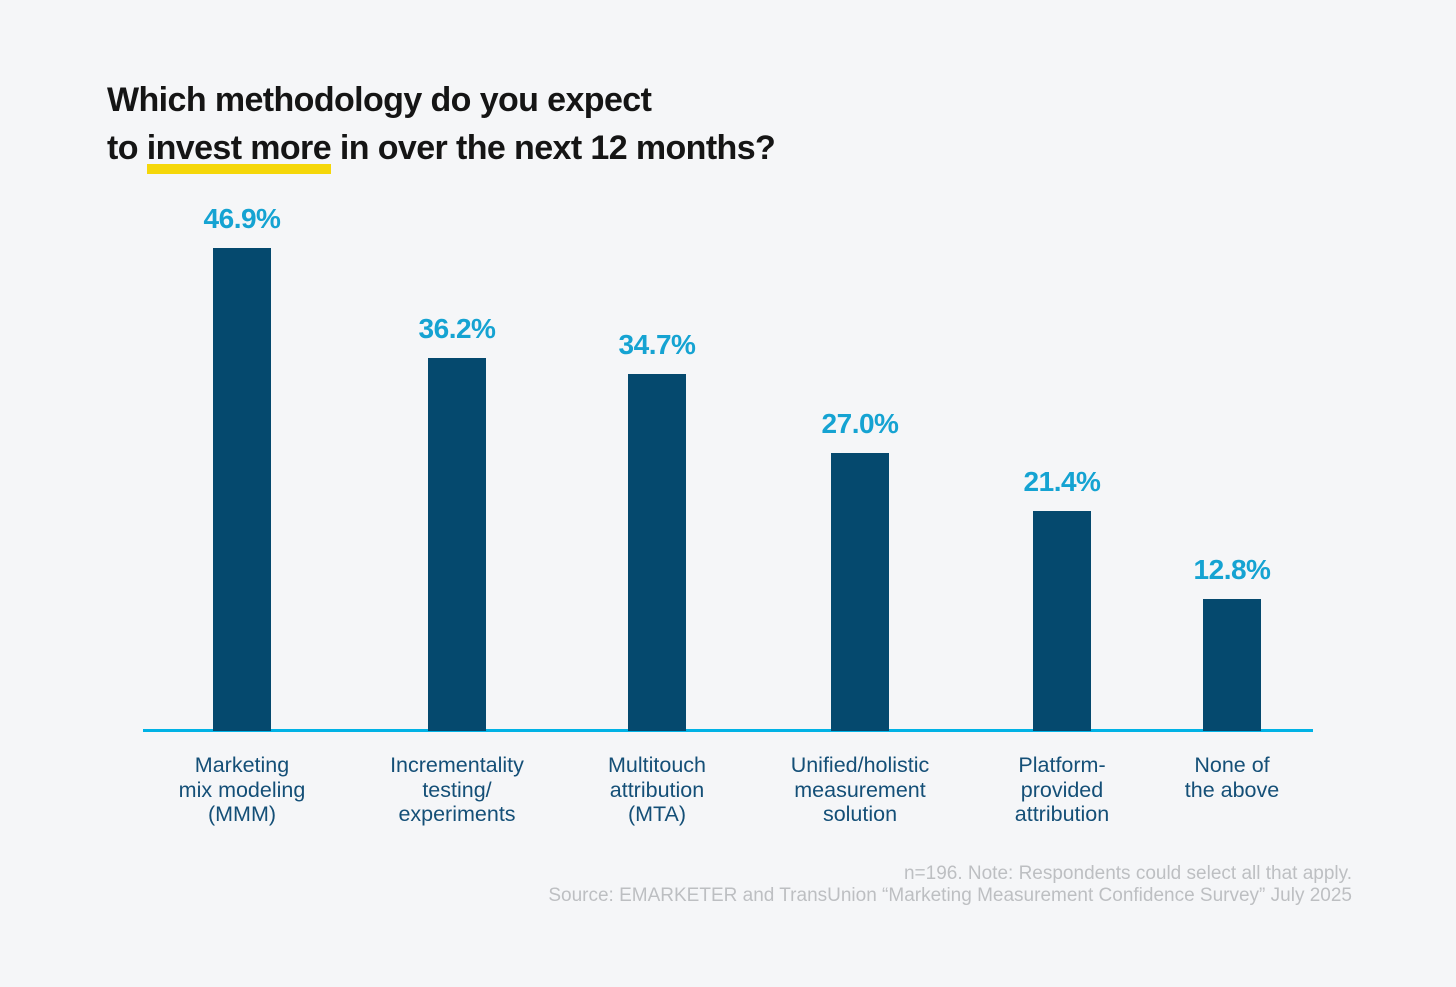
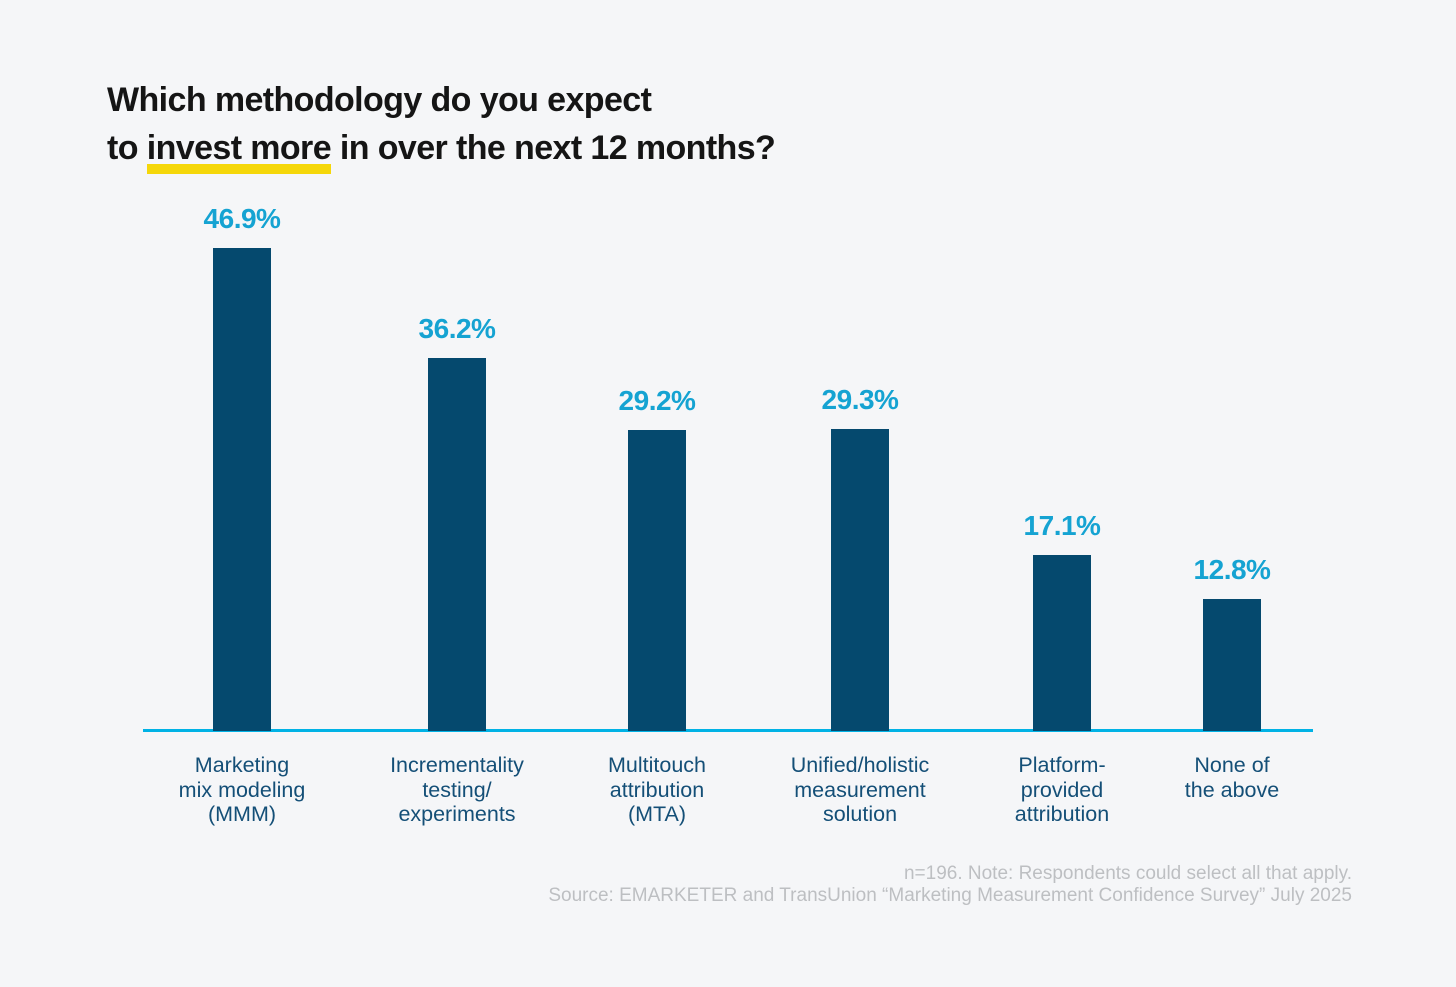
Multitouch attribution (MTA): 34.7% -> 29.2%
Unified/holistic measurement solution: 27.0% -> 29.3%
Platform-provided attribution: 21.4% -> 17.1%
